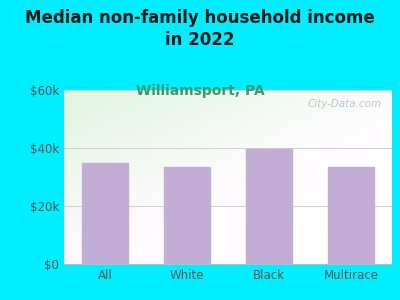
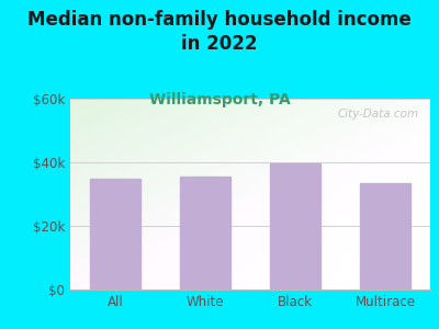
White: $33.5k -> $35.5k
